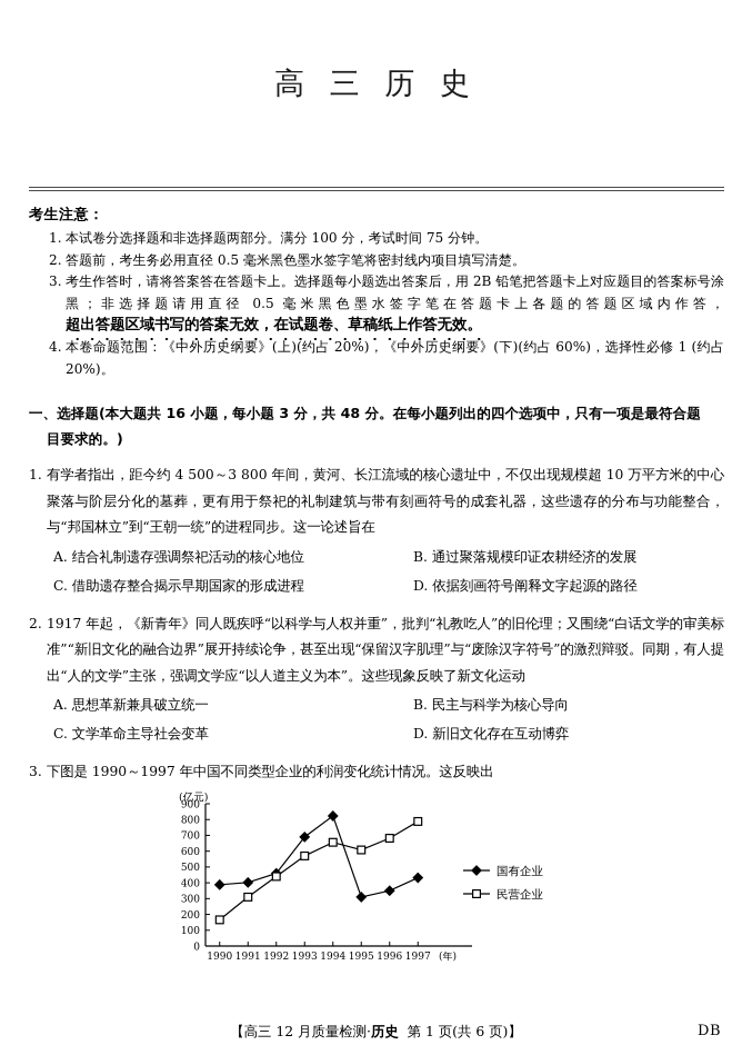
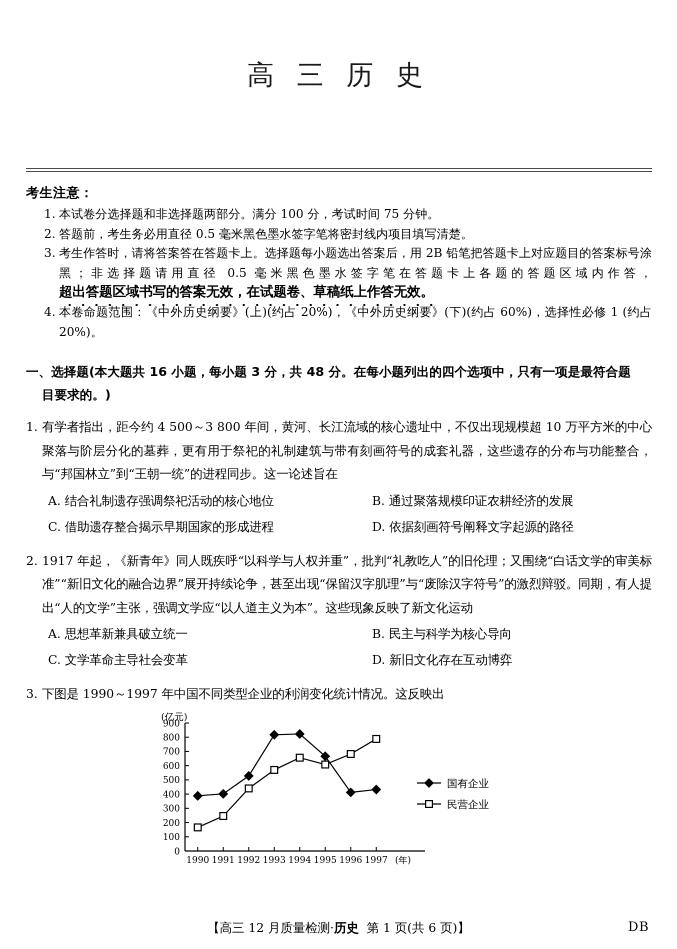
民营企业/1991: 310 -> 250
国有企业/1992: 460 -> 530
国有企业/1993: 690 -> 820
国有企业/1995: 310 -> 670
国有企业/1996: 350 -> 410
